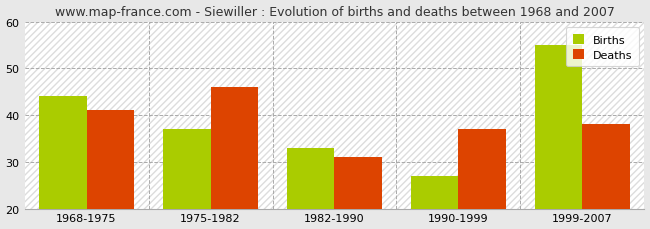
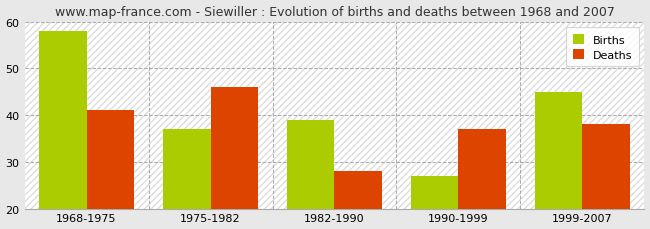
Births/1968-1975: 44 -> 58
Births/1982-1990: 33 -> 39
Deaths/1982-1990: 31 -> 28
Births/1999-2007: 55 -> 45
